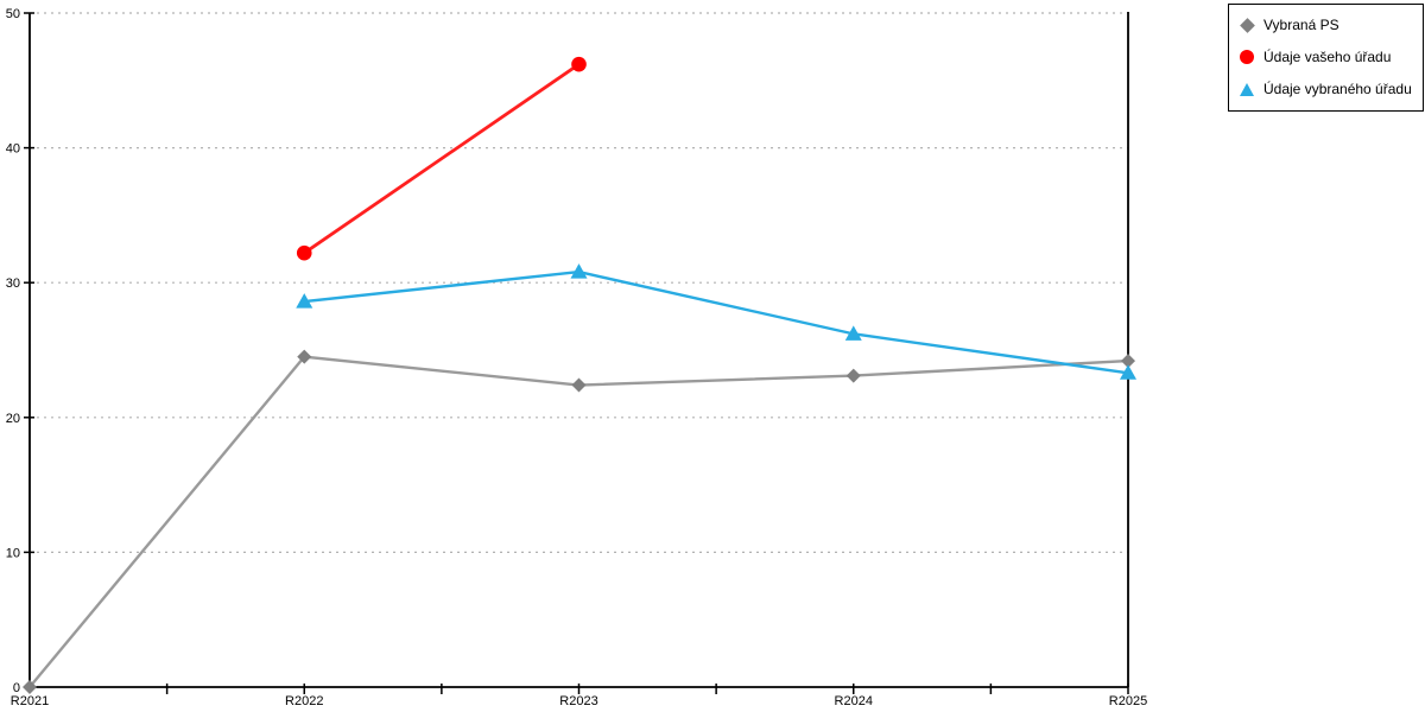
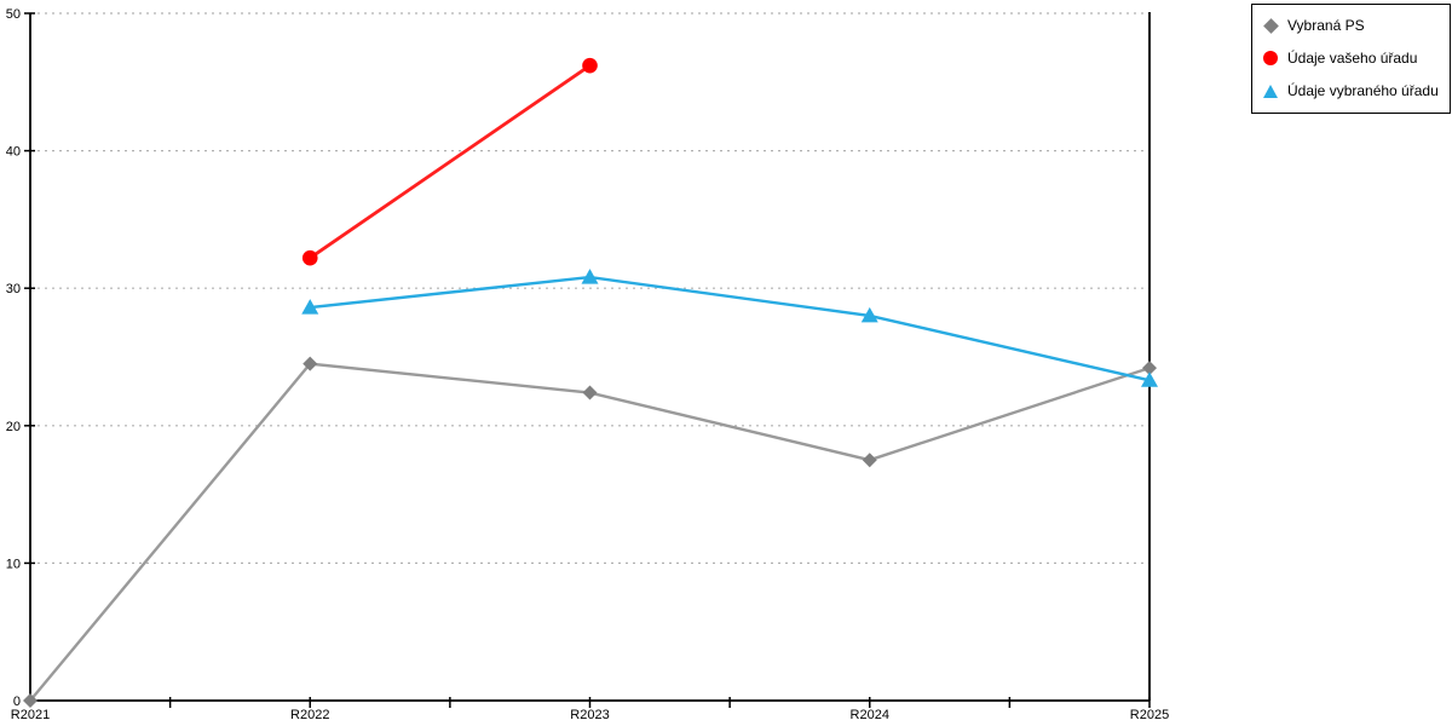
Vybraná PS/R2024: 23.1 -> 17.5
Údaje vybraného úřadu/R2024: 26.2 -> 28.0
